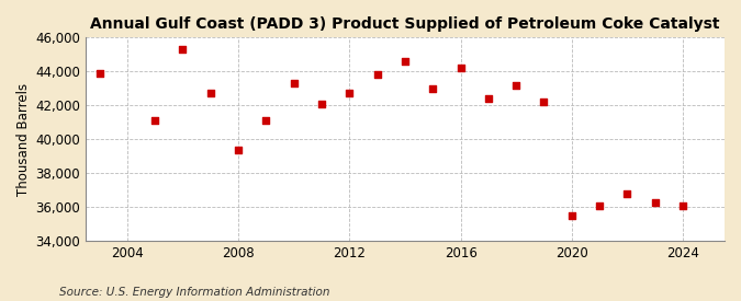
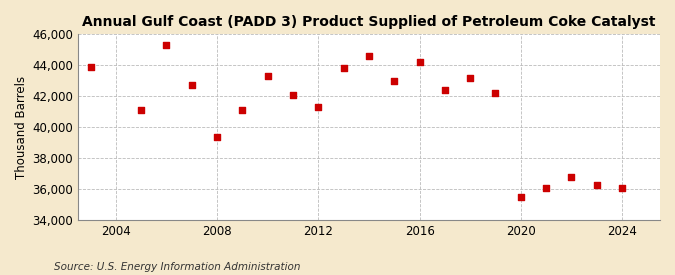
2012: 42,700 -> 41,300
